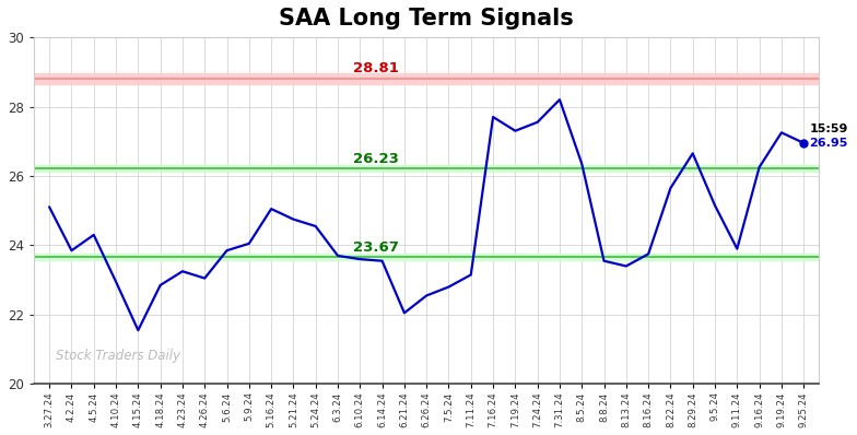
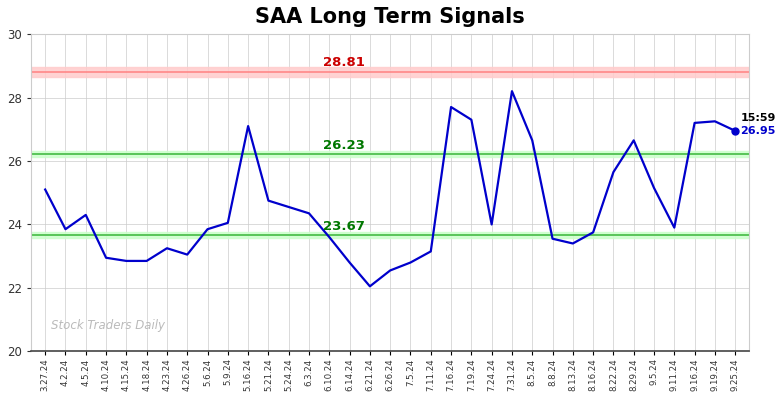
4.15.24: 21.55 -> 22.85
5.16.24: 25.05 -> 27.10
6.3.24: 23.70 -> 24.35
6.14.24: 23.55 -> 22.80
7.24.24: 27.55 -> 24.00
8.5.24: 26.35 -> 26.65
9.16.24: 26.25 -> 27.20
